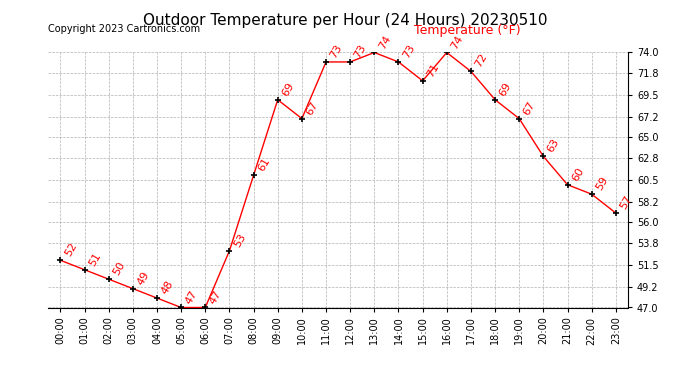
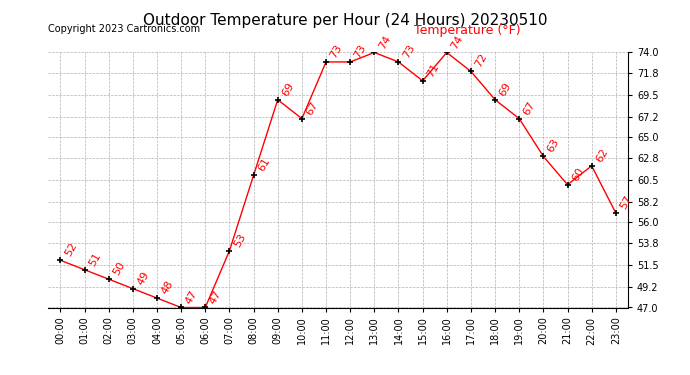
22:00: 59 -> 62
